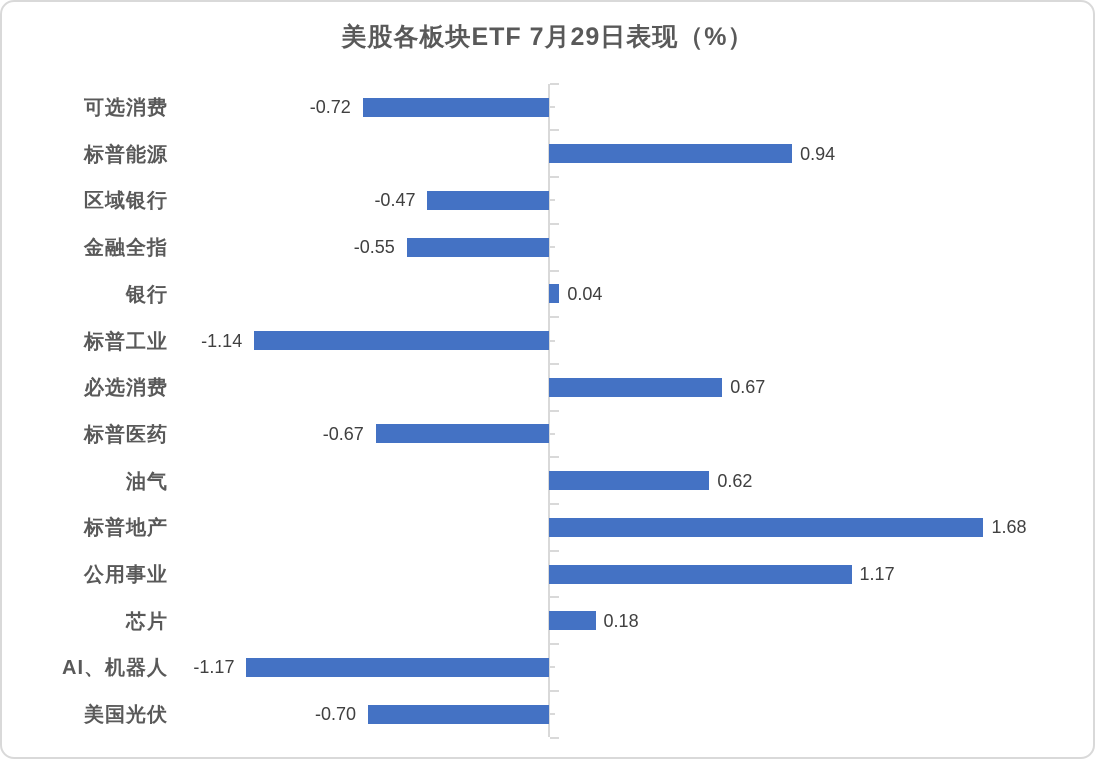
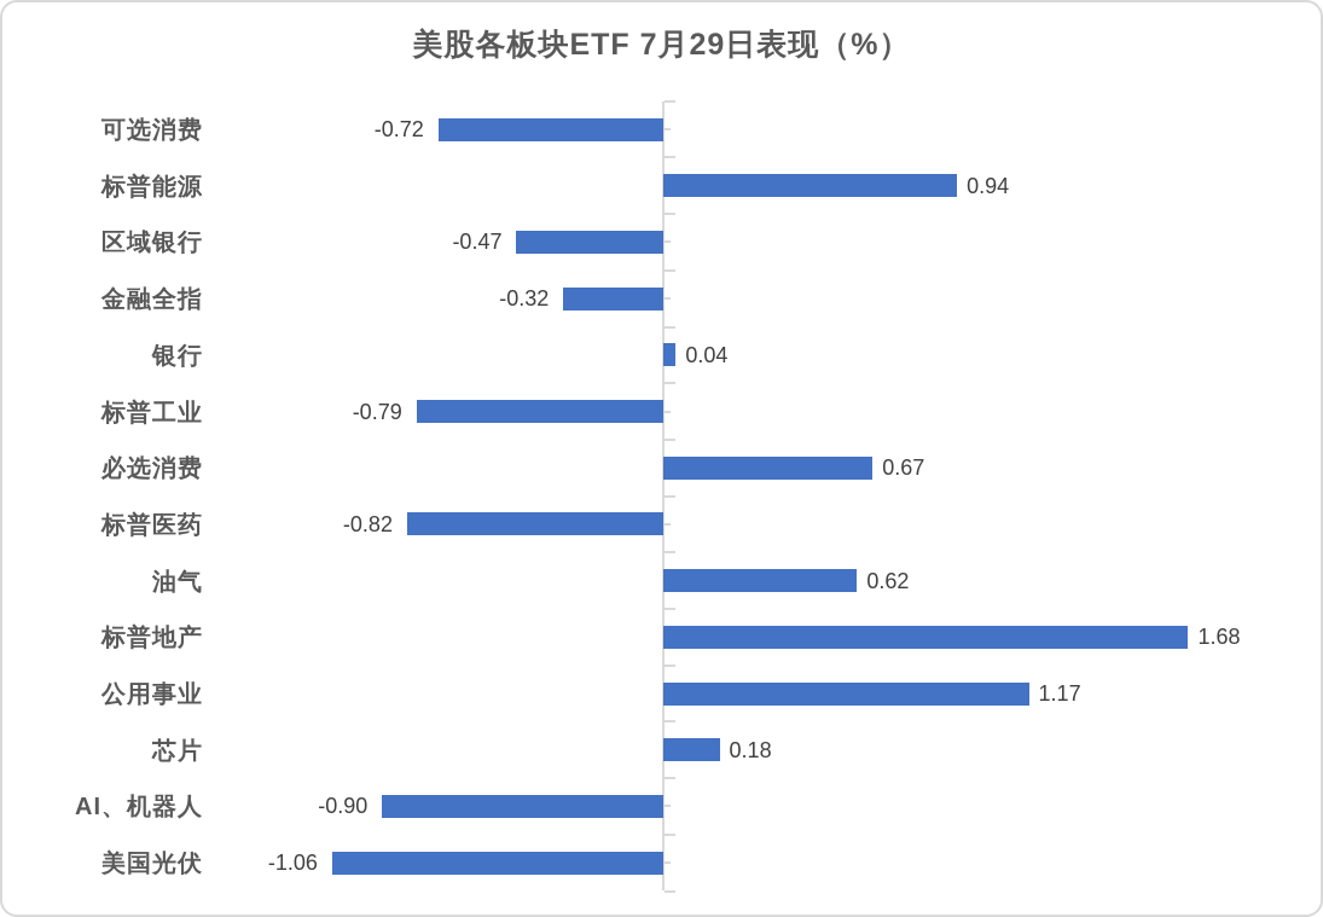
金融全指: -0.55 -> -0.32
标普工业: -1.14 -> -0.79
标普医药: -0.67 -> -0.82
AI、机器人: -1.17 -> -0.90
美国光伏: -0.70 -> -1.06
